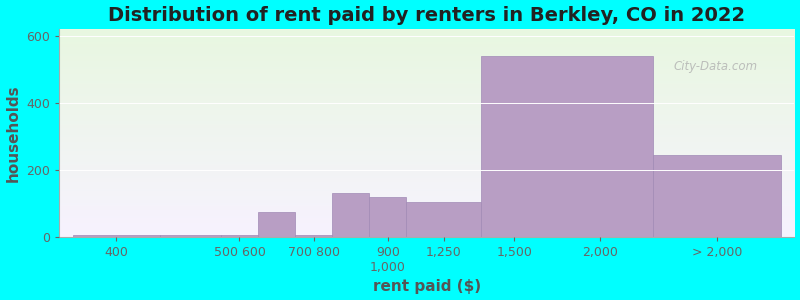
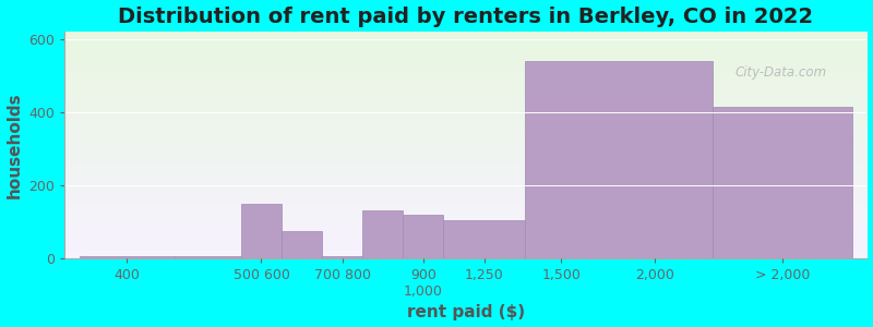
500 600: 5 -> 150
> 2,000: 245 -> 415
